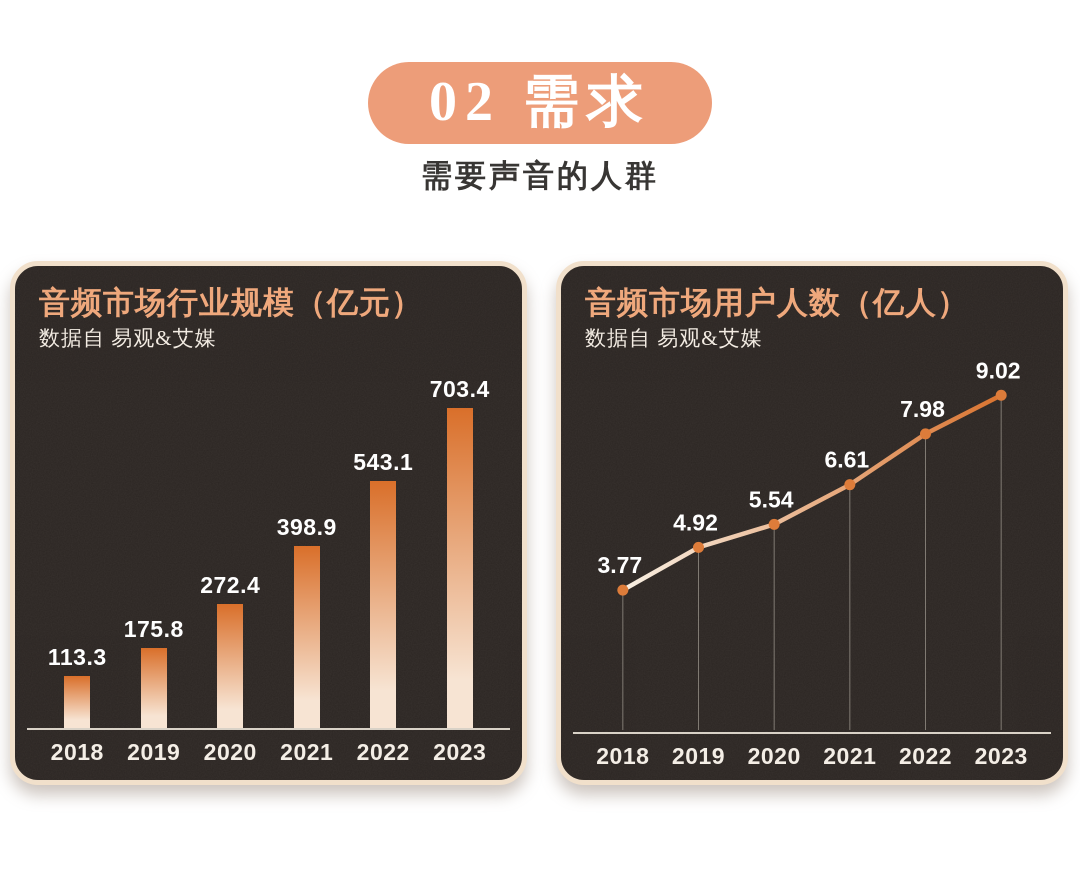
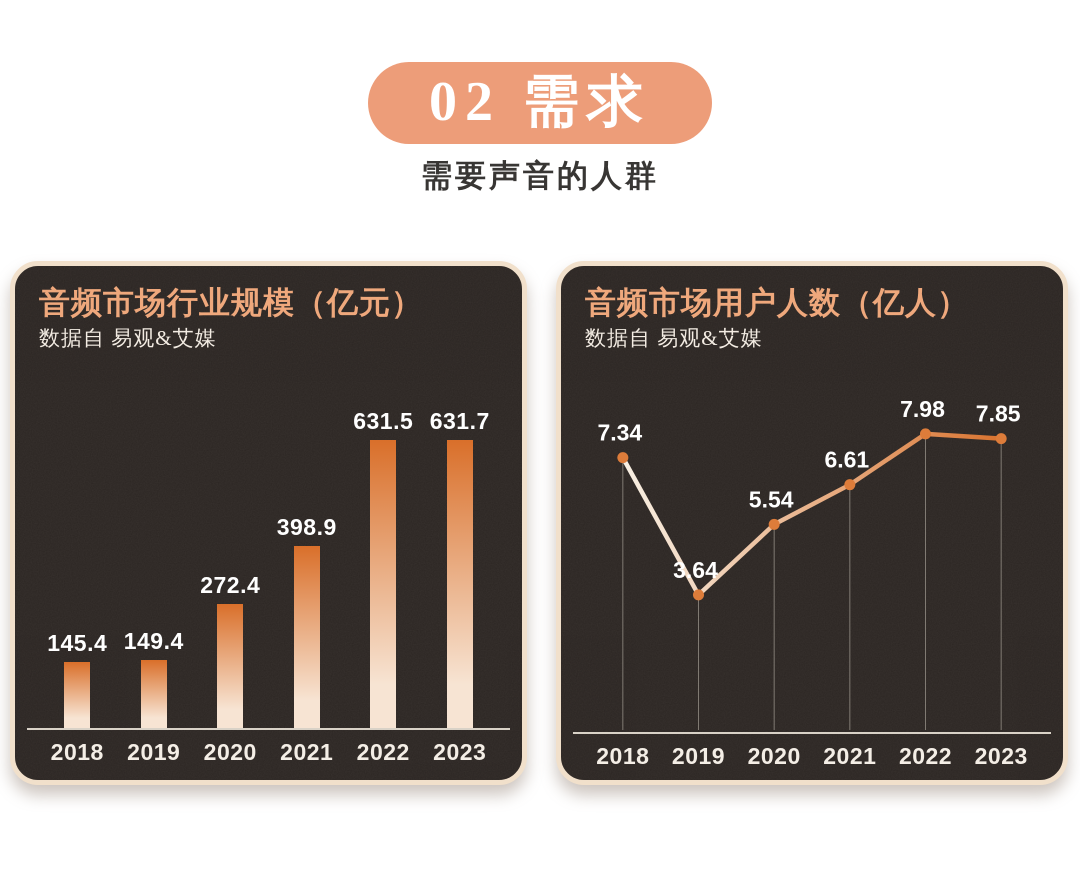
音频市场行业规模（亿元）/2018: 113.3 -> 145.4
音频市场行业规模（亿元）/2019: 175.8 -> 149.4
音频市场行业规模（亿元）/2022: 543.1 -> 631.5
音频市场行业规模（亿元）/2023: 703.4 -> 631.7
音频市场用户人数（亿人）/2018: 3.77 -> 7.34
音频市场用户人数（亿人）/2019: 4.92 -> 3.64
音频市场用户人数（亿人）/2023: 9.02 -> 7.85
